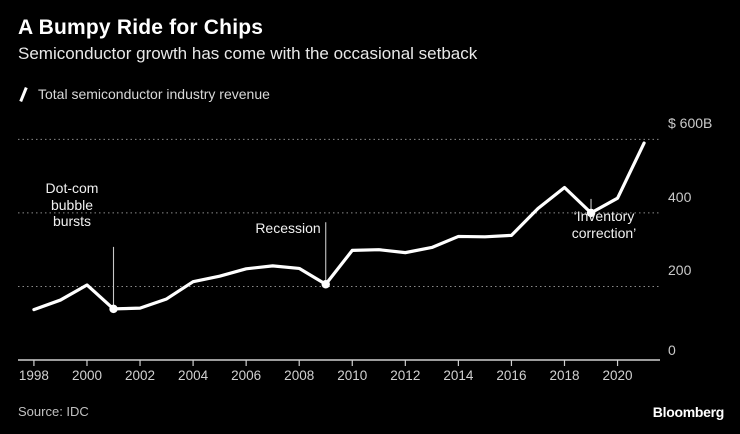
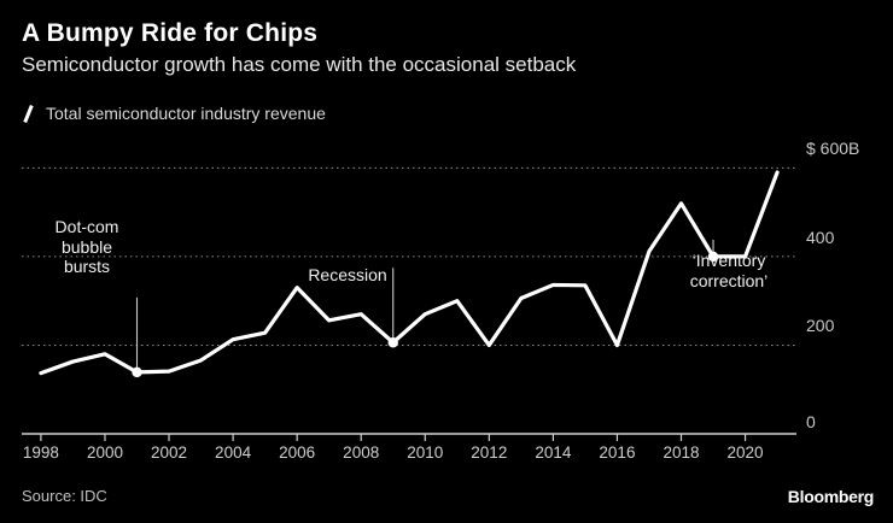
2000: 200 -> 180
2006: 250 -> 330
2008: 250 -> 270
2010: 300 -> 270
2012: 290 -> 200
2016: 340 -> 200
2018: 470 -> 520
2020: 440 -> 400
